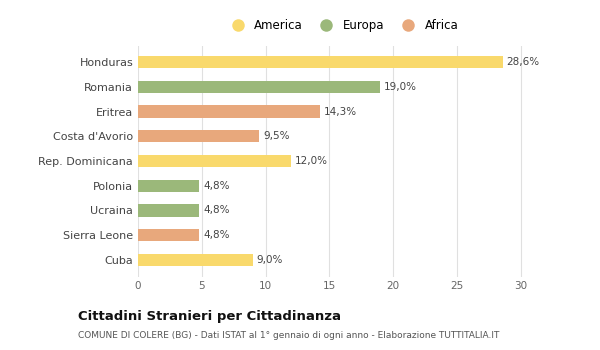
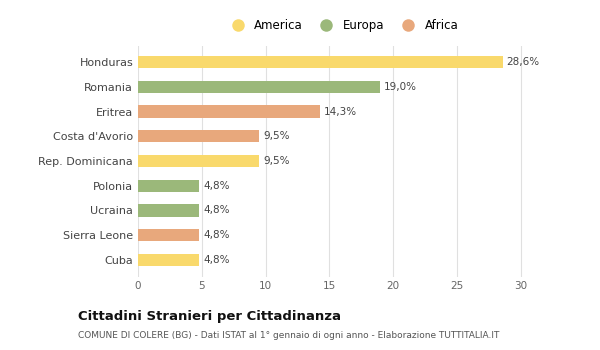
Rep. Dominicana: 12,0% -> 9,5%
Cuba: 9,0% -> 4,8%
